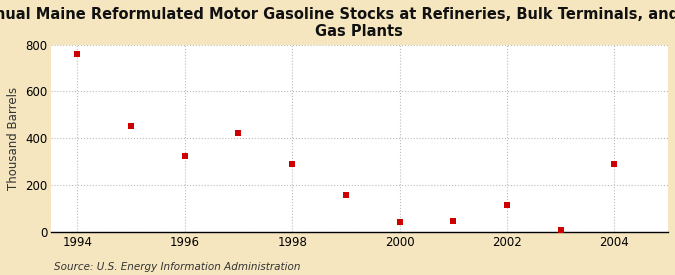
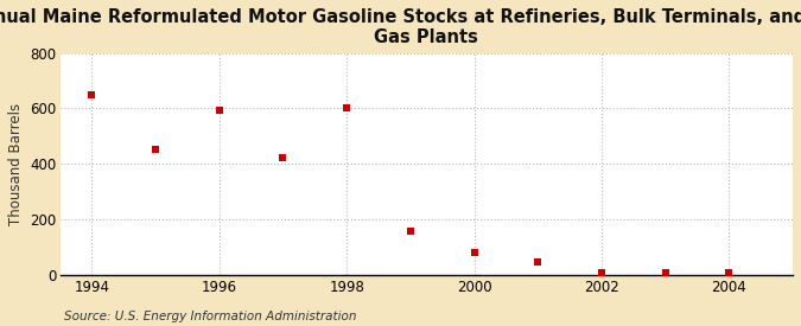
1994: 760 -> 650
1996: 325 -> 595
1998: 290 -> 600
2000: 40 -> 80
2002: 115 -> 5
2004: 290 -> 5
